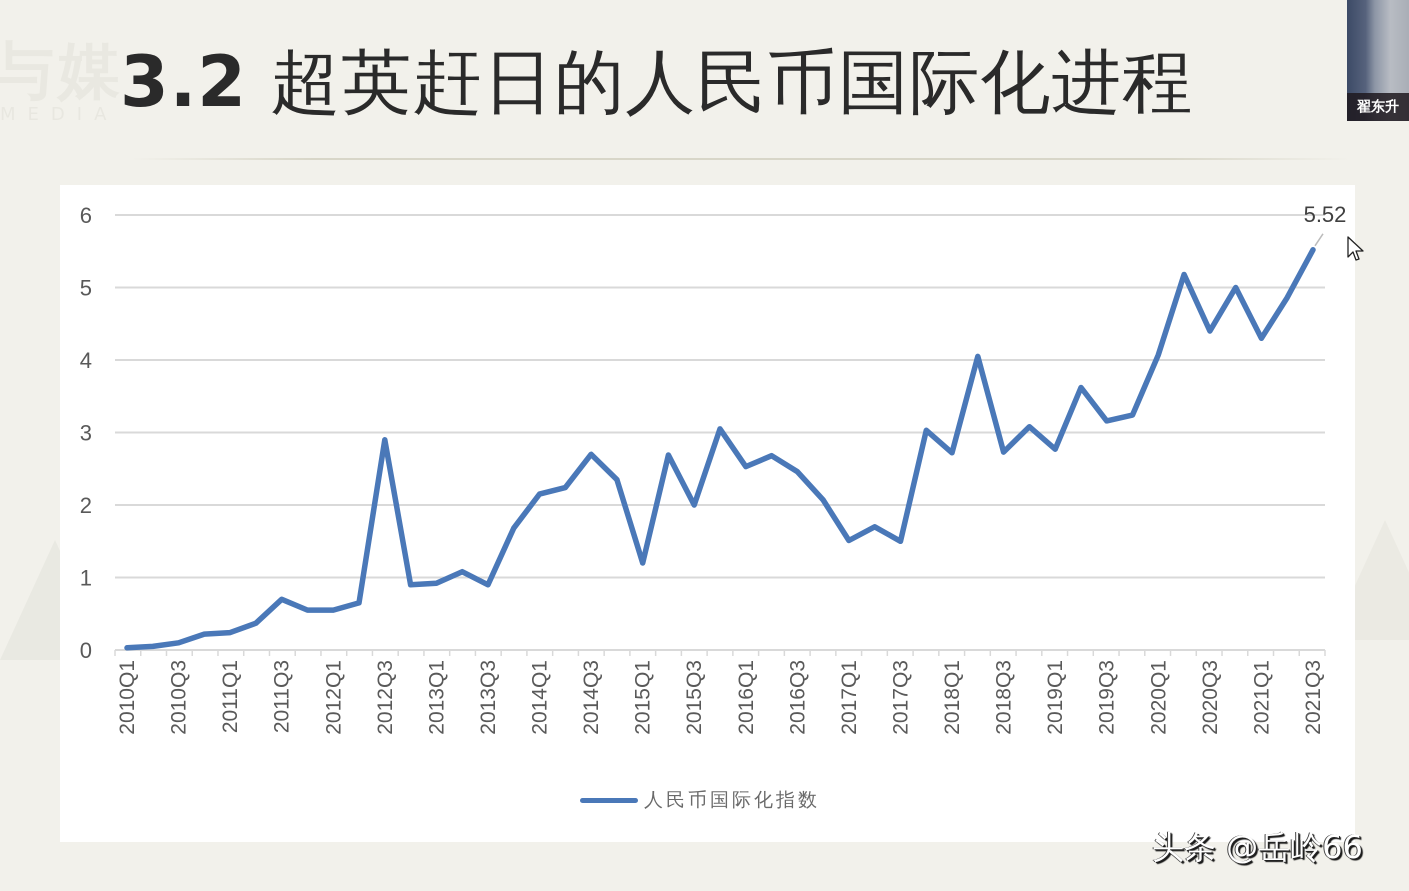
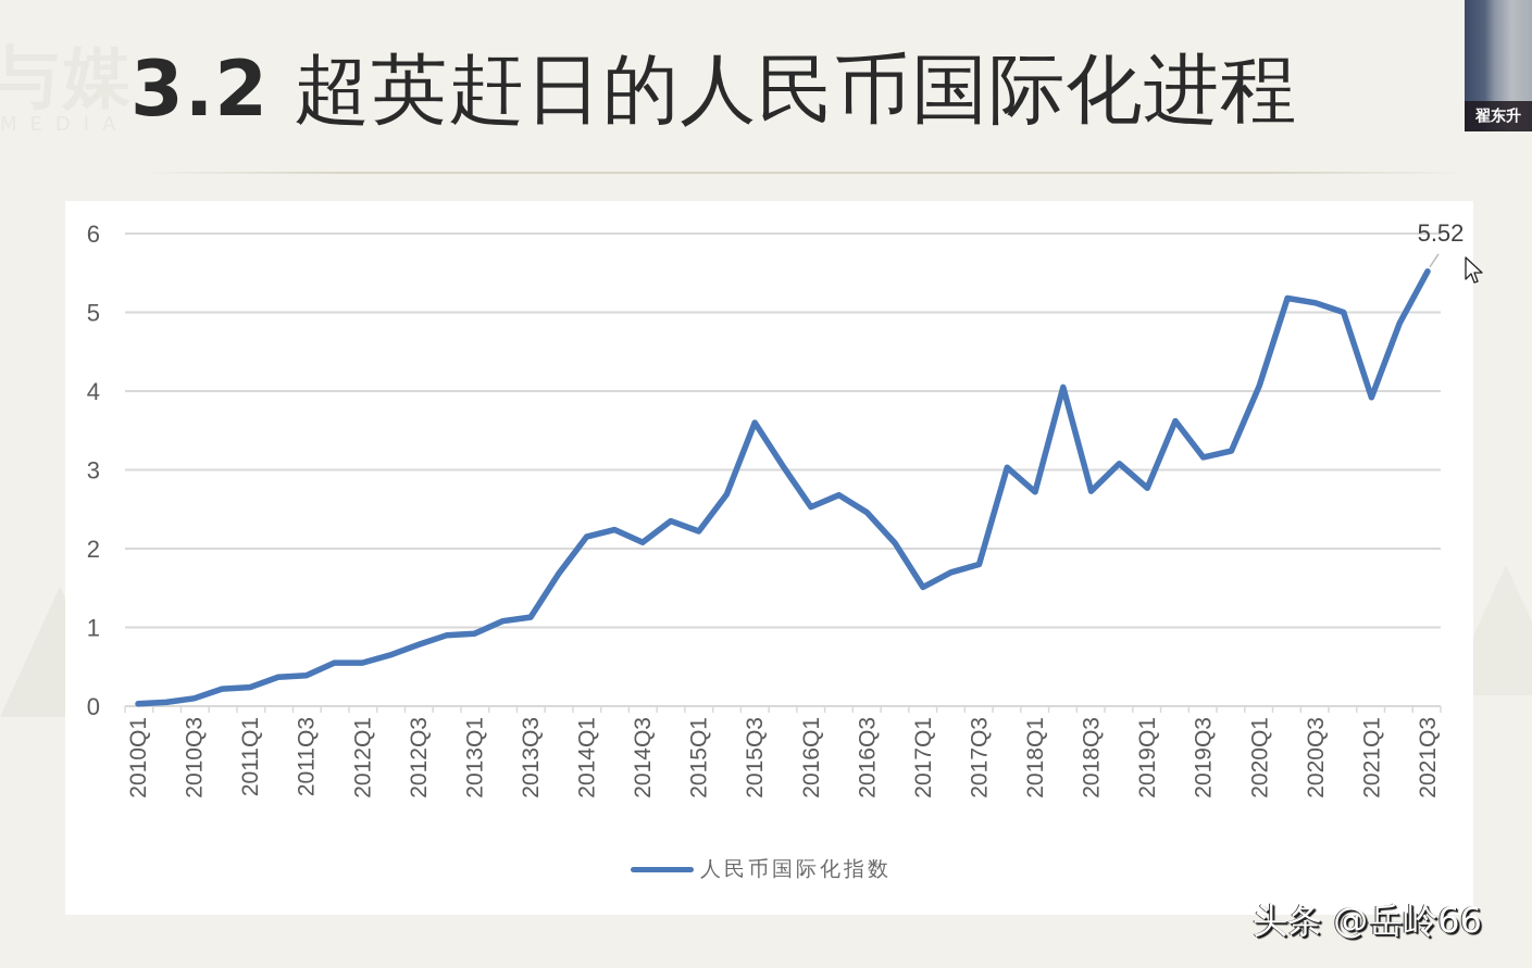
2011Q3: 0.7 -> 0.4
2012Q3: 2.9 -> 0.8
2013Q3: 0.9 -> 1.1
2014Q3: 2.7 -> 2.1
2015Q1: 1.2 -> 2.2
2015Q3: 2.0 -> 3.6
2017Q3: 1.5 -> 1.8
2020Q3: 4.4 -> 5.1
2021Q1: 4.3 -> 3.9
